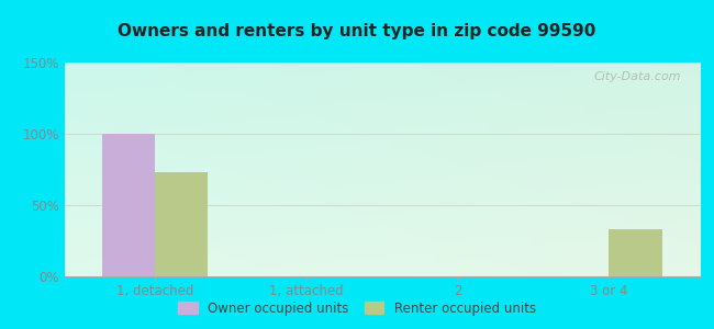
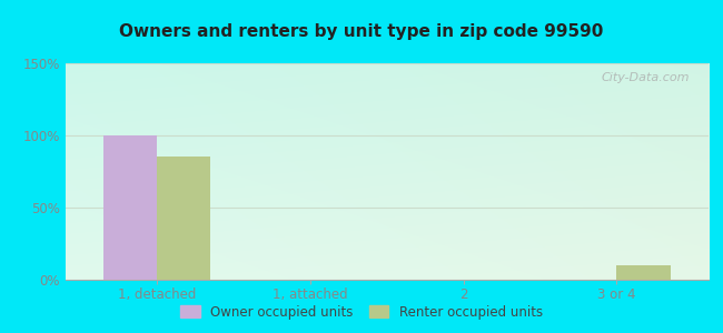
Renter occupied units/1, detached: 73% -> 85%
Renter occupied units/3 or 4: 33% -> 10%
